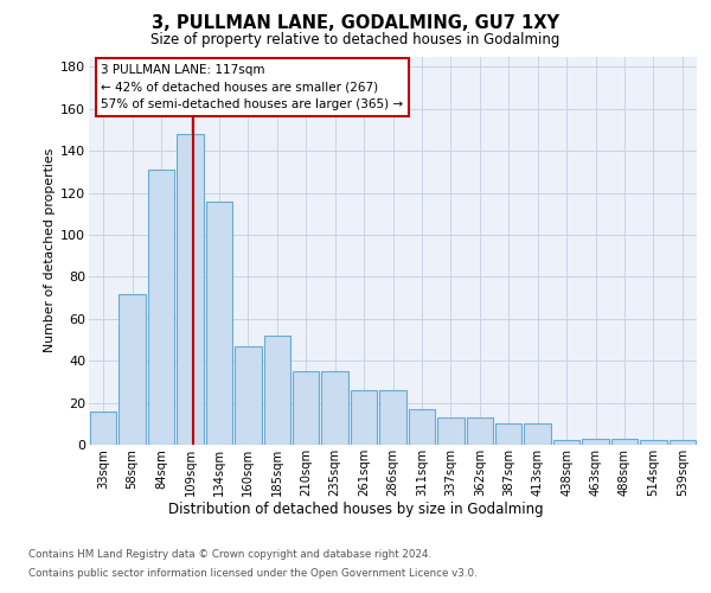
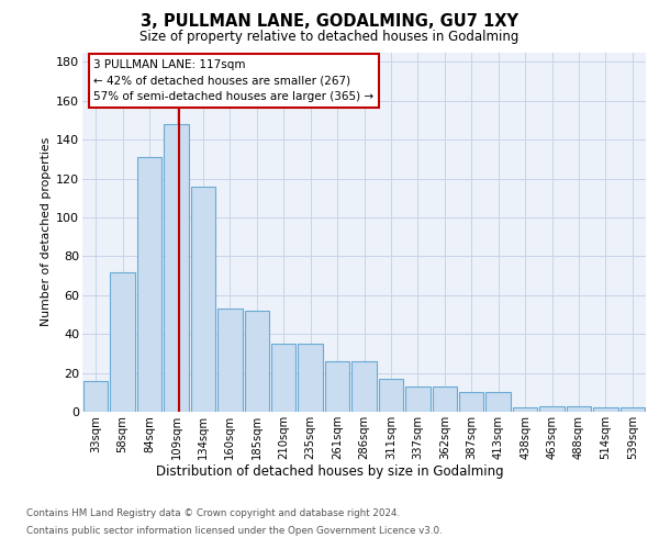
160sqm: 47 -> 53
